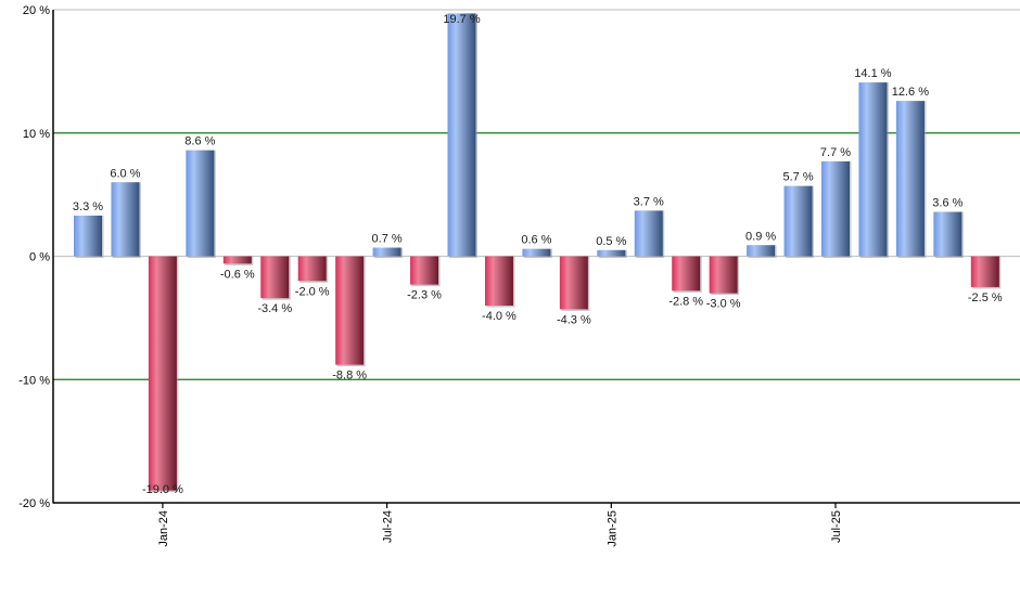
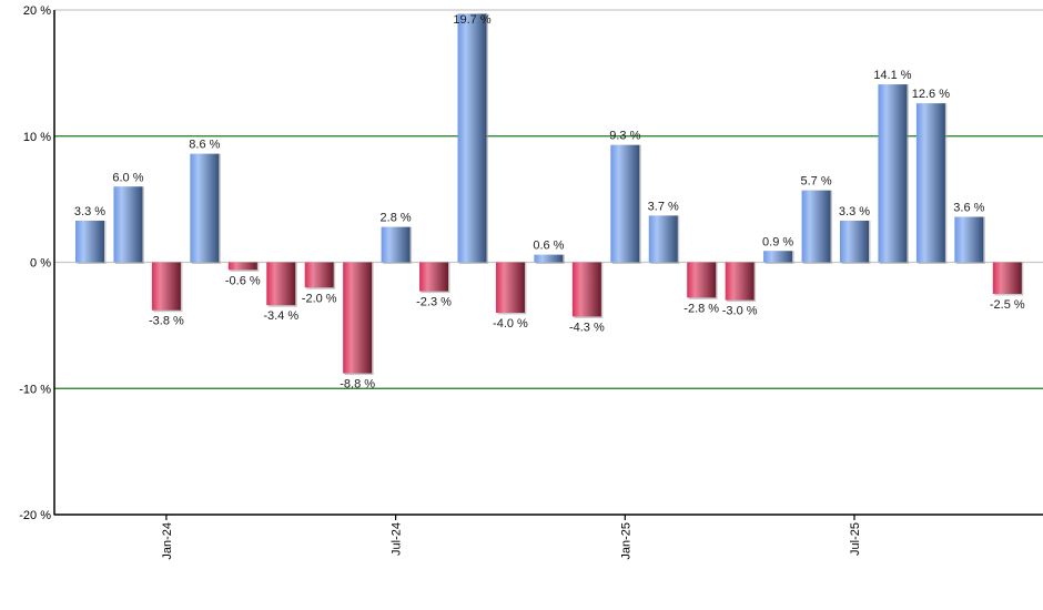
Jan-24: -19.0 -> -3.8
Jul-24: 0.7 -> 2.8
Jan-25: 0.5 -> 9.3
Jul-25: 7.7 -> 3.3
